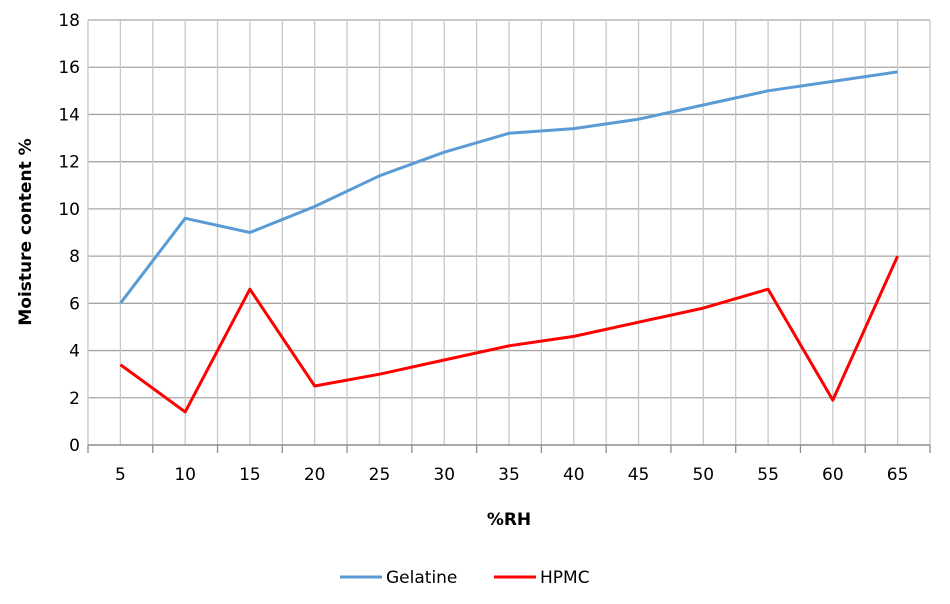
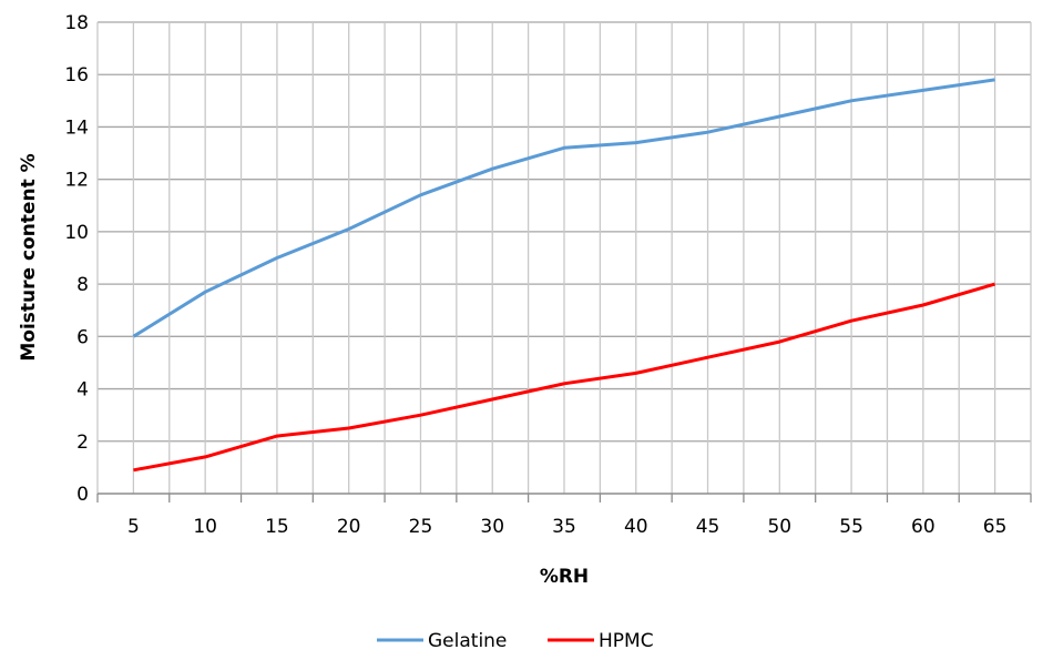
HPMC/5: 3.4 -> 0.9
Gelatine/10: 9.6 -> 7.7
HPMC/15: 6.6 -> 2.2
HPMC/60: 1.9 -> 7.2
